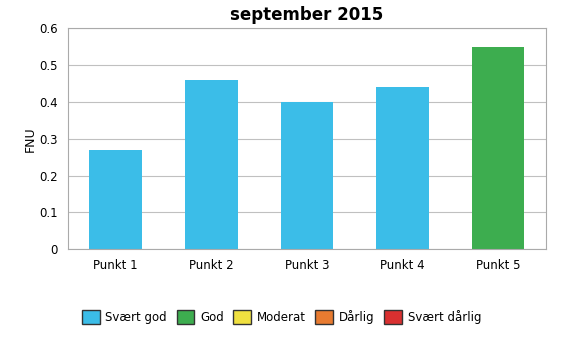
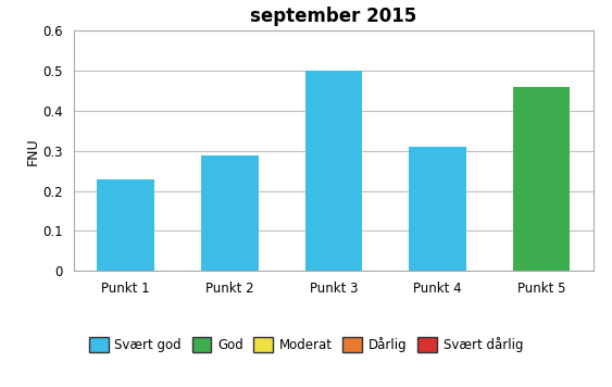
Punkt 1: 0.27 -> 0.23
Punkt 2: 0.46 -> 0.29
Punkt 3: 0.40 -> 0.50
Punkt 4: 0.44 -> 0.31
Punkt 5: 0.55 -> 0.46
